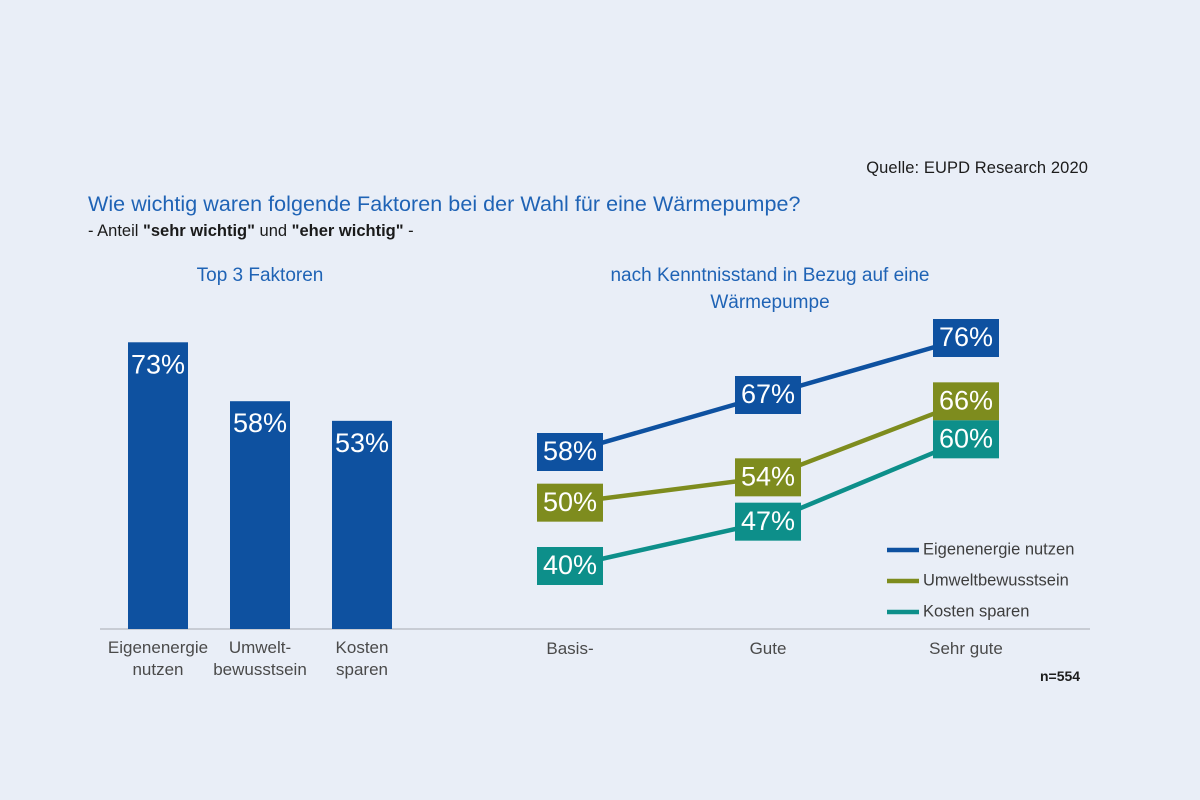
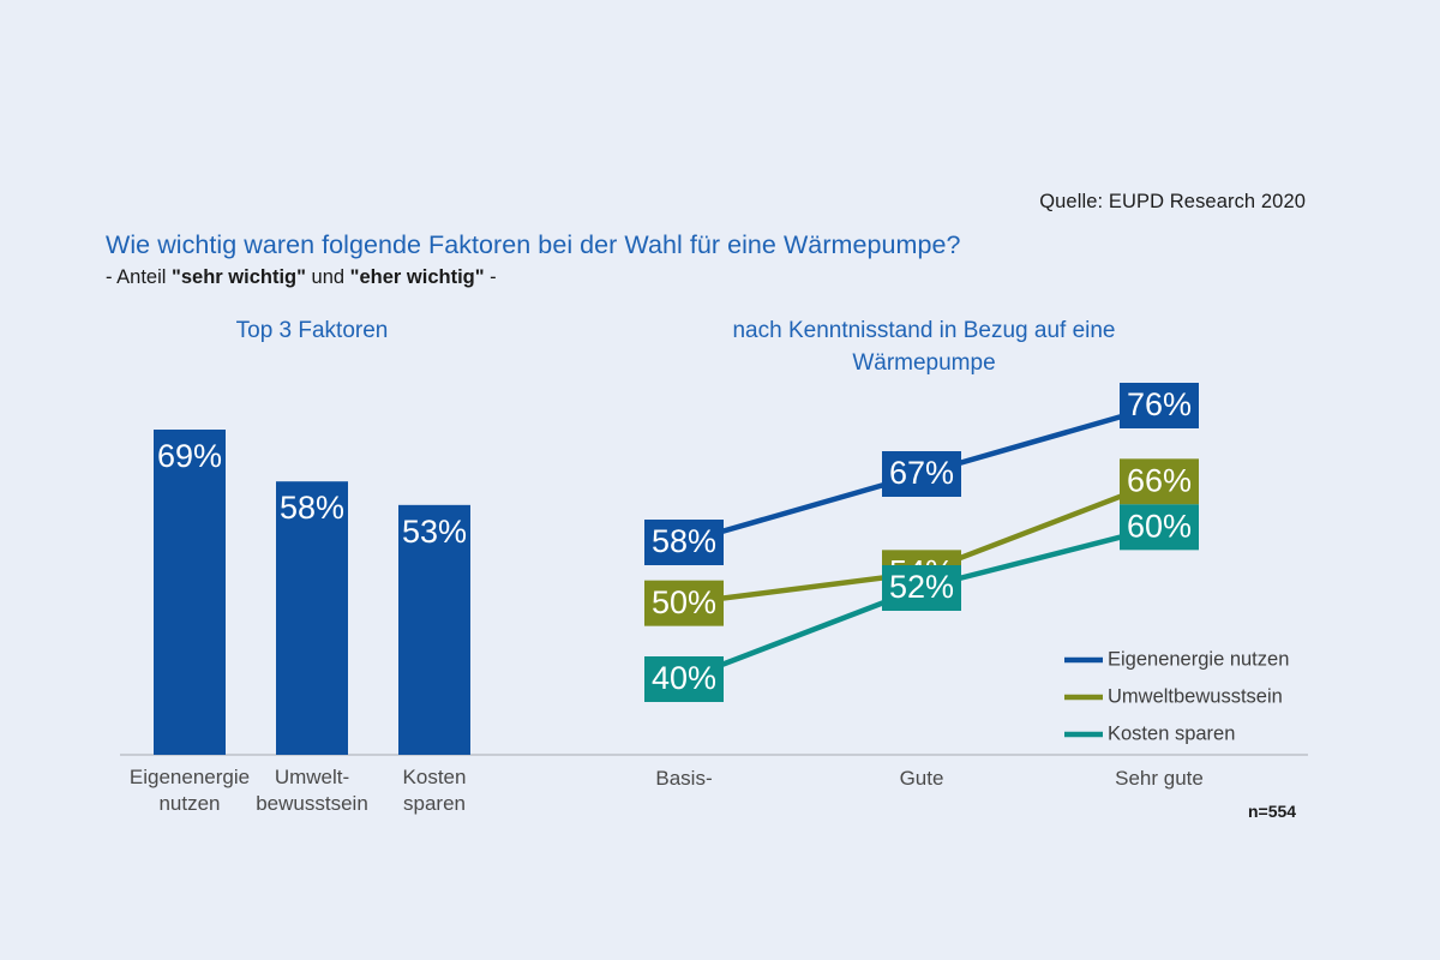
Top 3 Faktoren/Eigenenergie nutzen: 73% -> 69%
nach Kenntnisstand in Bezug auf eine Wärmepumpe/Kosten sparen/Gute Kenntnisse: 47% -> 52%
